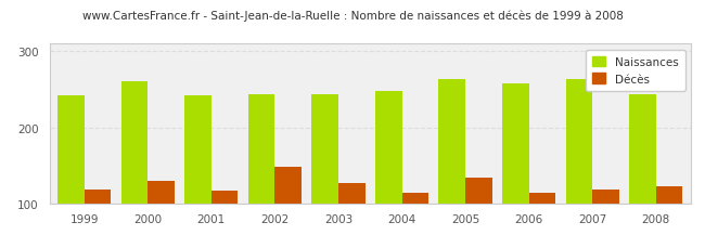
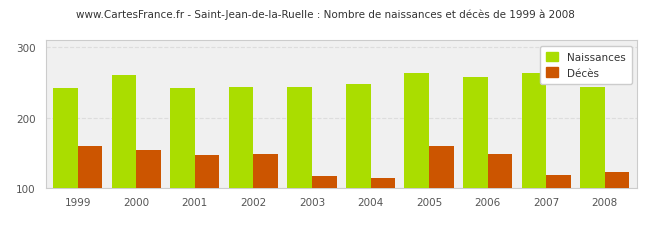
Décès/1999: 118 -> 160
Décès/2000: 130 -> 154
Décès/2001: 116 -> 146
Décès/2003: 126 -> 116
Décès/2005: 133 -> 160
Décès/2006: 114 -> 148
